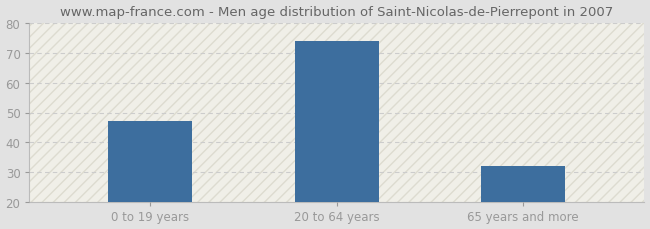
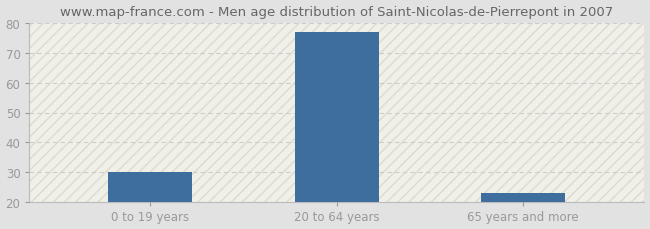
0 to 19 years: 47 -> 30
20 to 64 years: 74 -> 77
65 years and more: 32 -> 23
